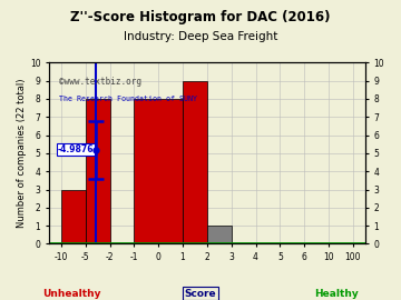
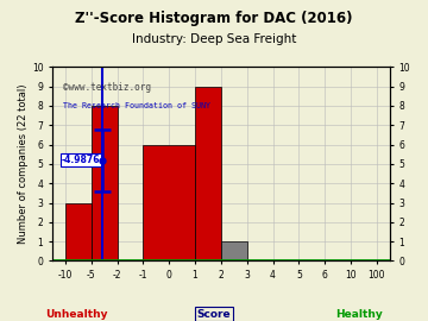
0: 8 -> 6
